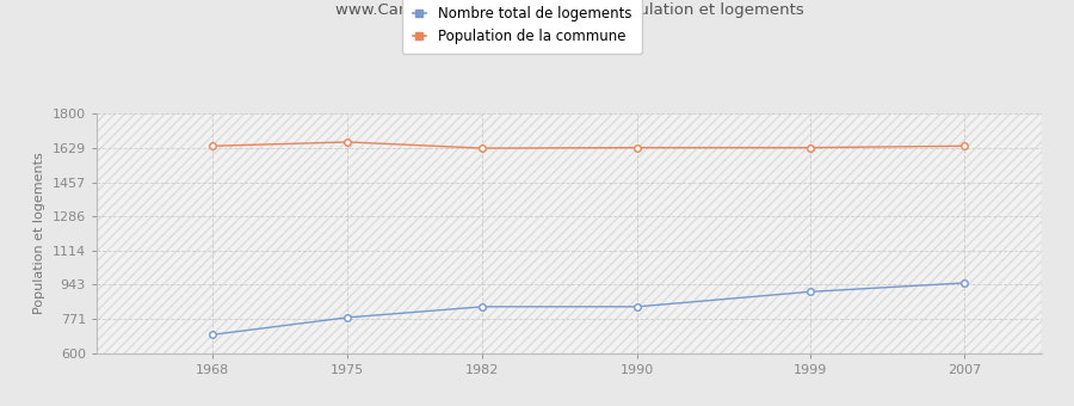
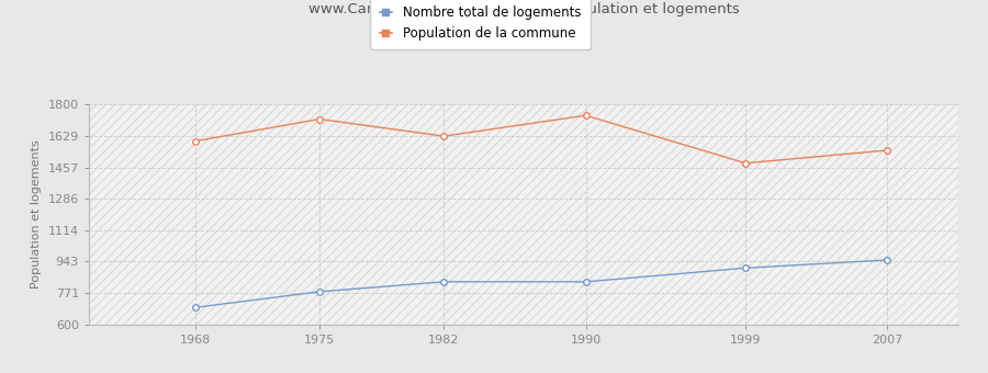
Population de la commune/1968: 1640 -> 1600
Population de la commune/1975: 1660 -> 1720
Population de la commune/1990: 1630 -> 1740
Population de la commune/1999: 1630 -> 1480
Population de la commune/2007: 1640 -> 1550
